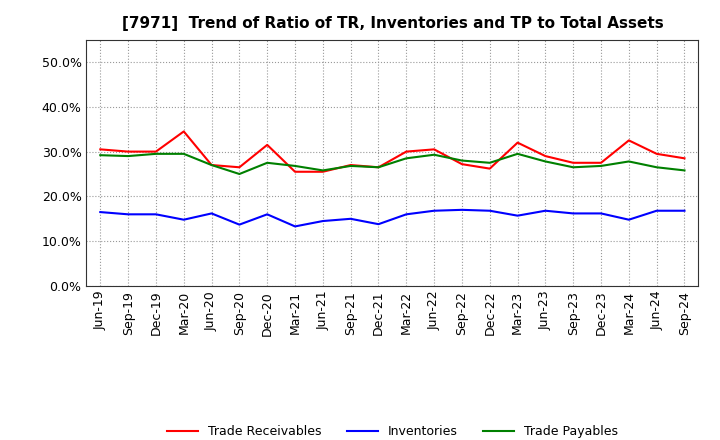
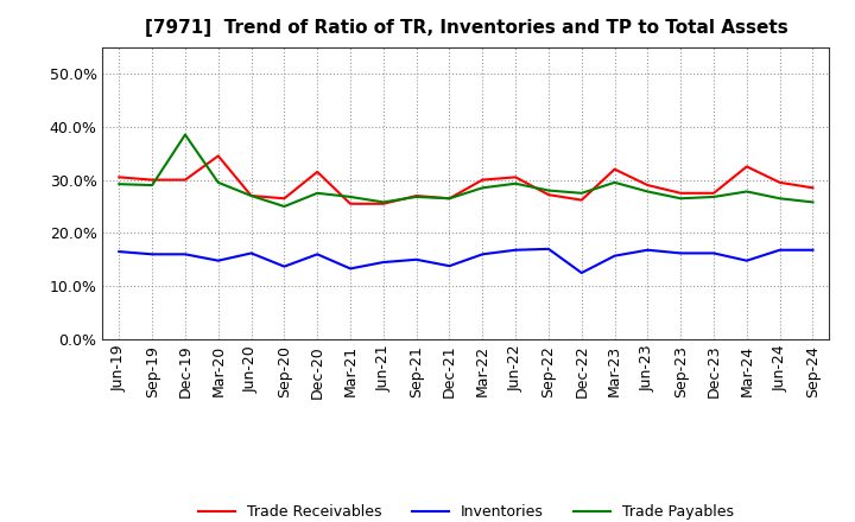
Trade Payables/Dec-19: 29.5% -> 38.5%
Inventories/Dec-22: 16.8% -> 12.5%
